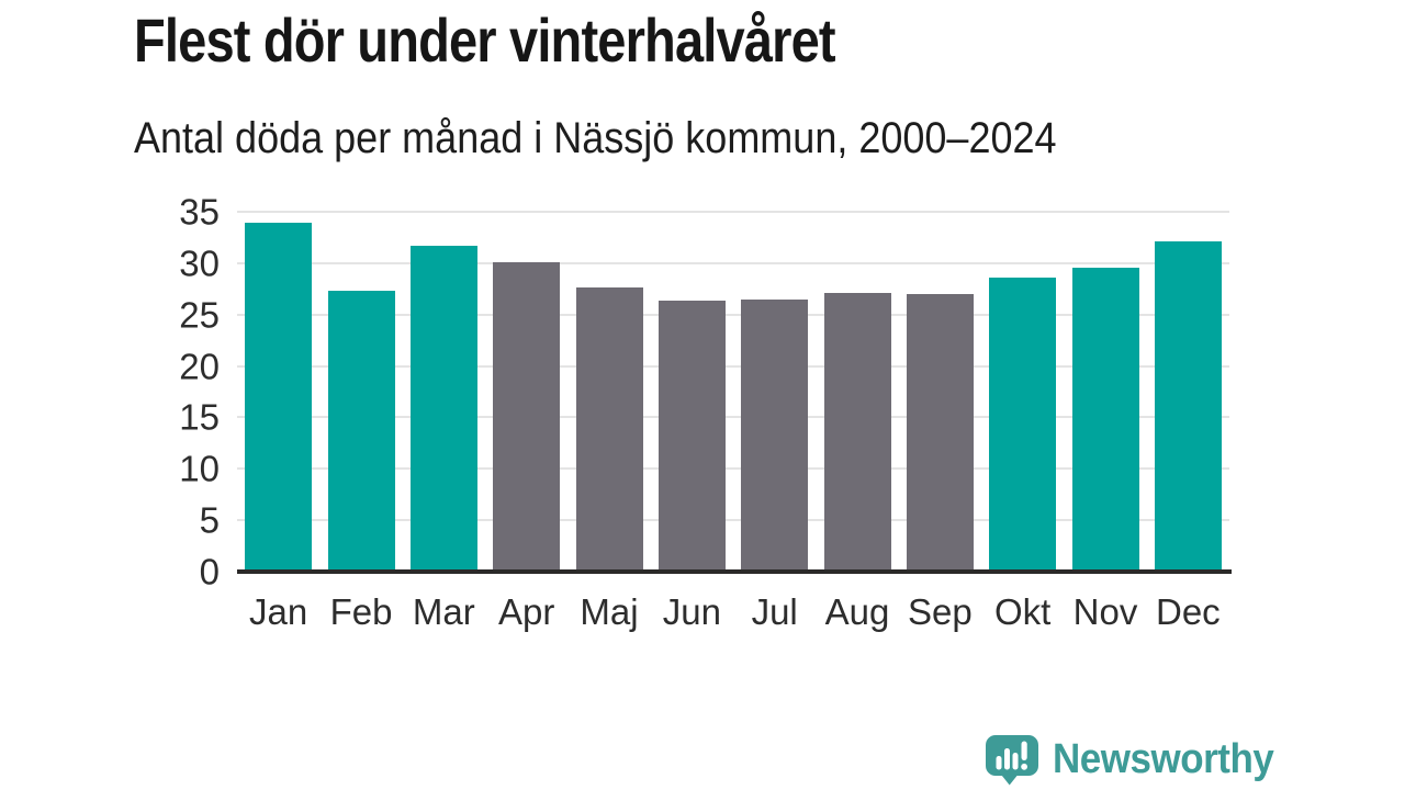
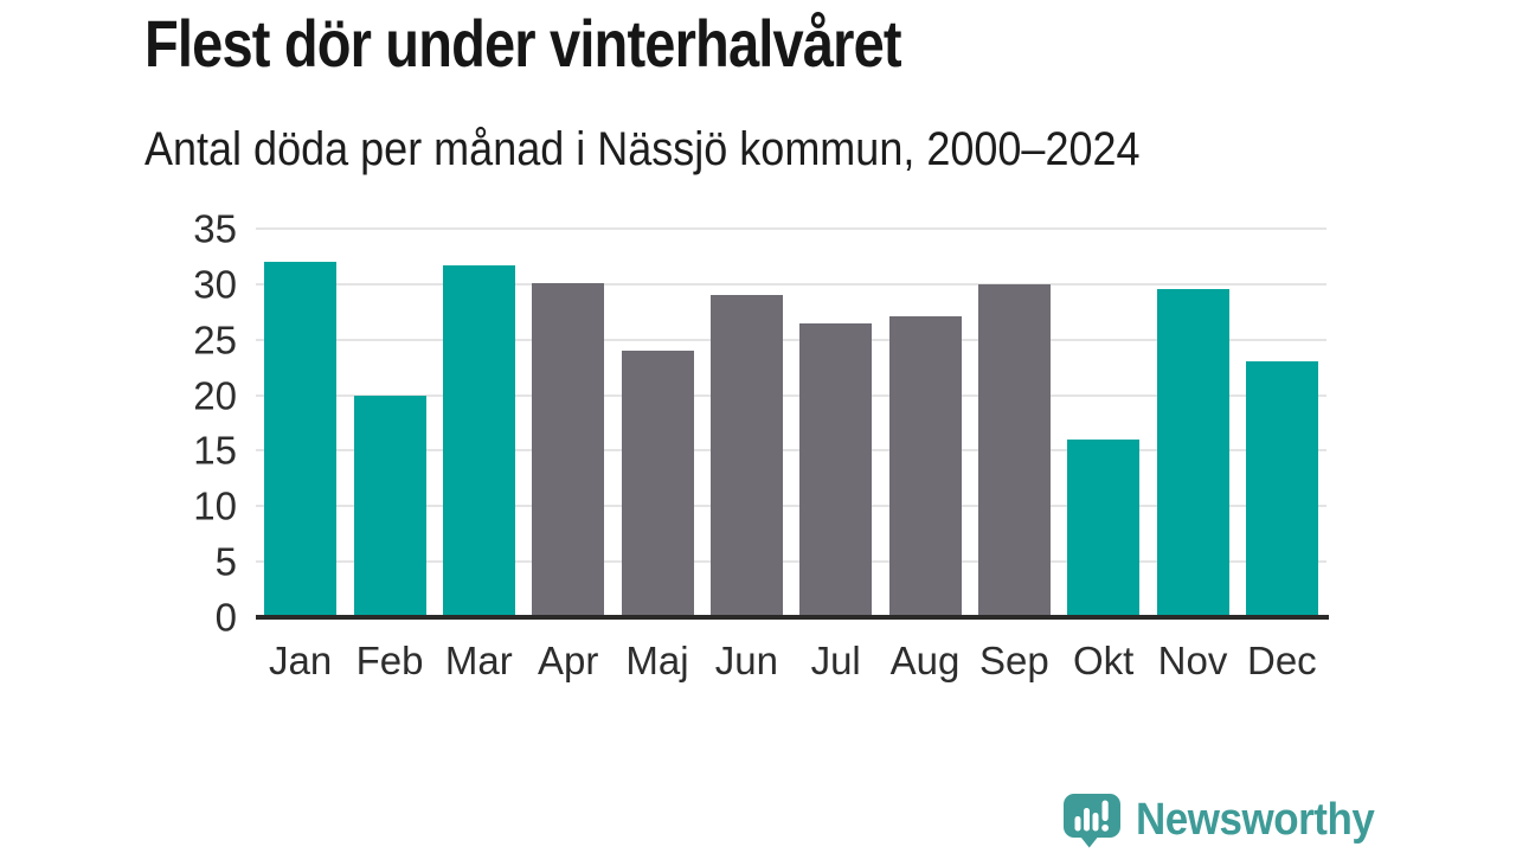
Jan: 34 -> 32
Feb: 27 -> 20
Maj: 28 -> 24
Jun: 26 -> 29
Sep: 27 -> 30
Okt: 29 -> 16
Dec: 32 -> 23
